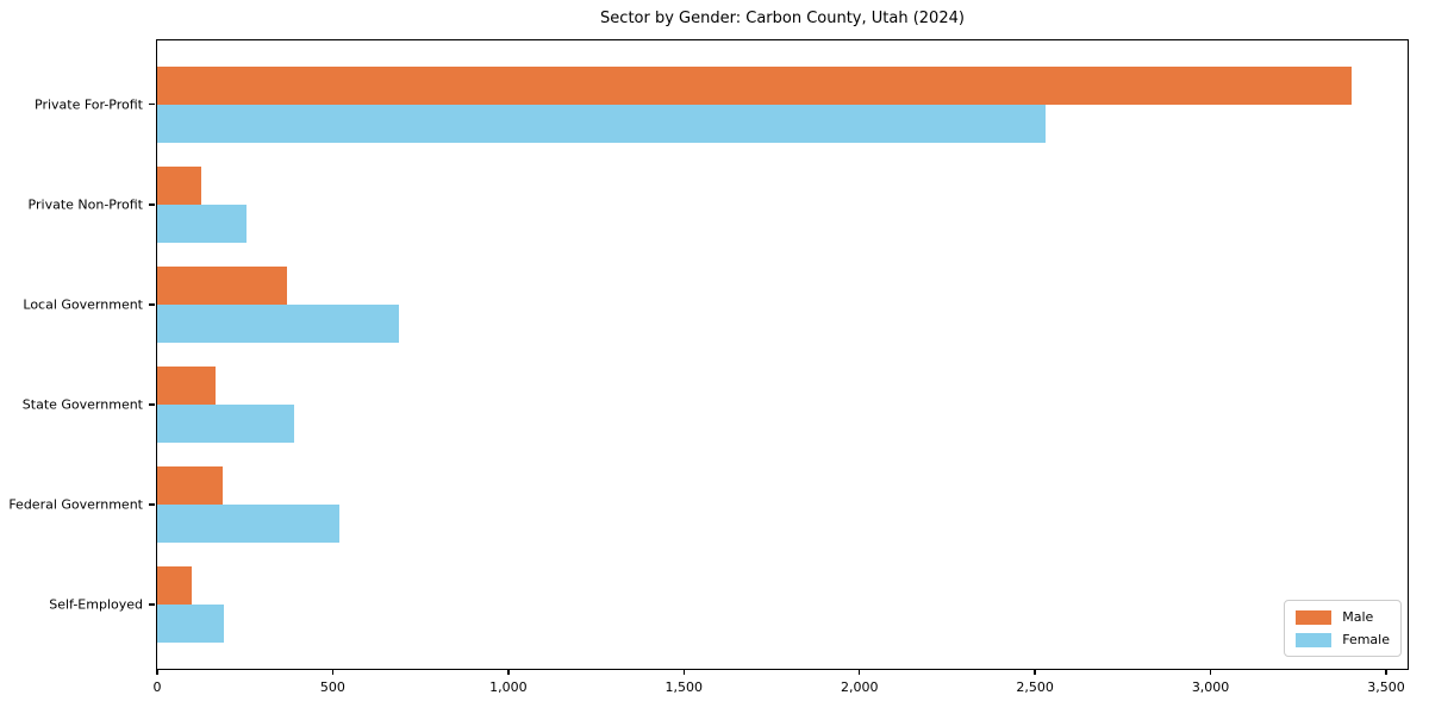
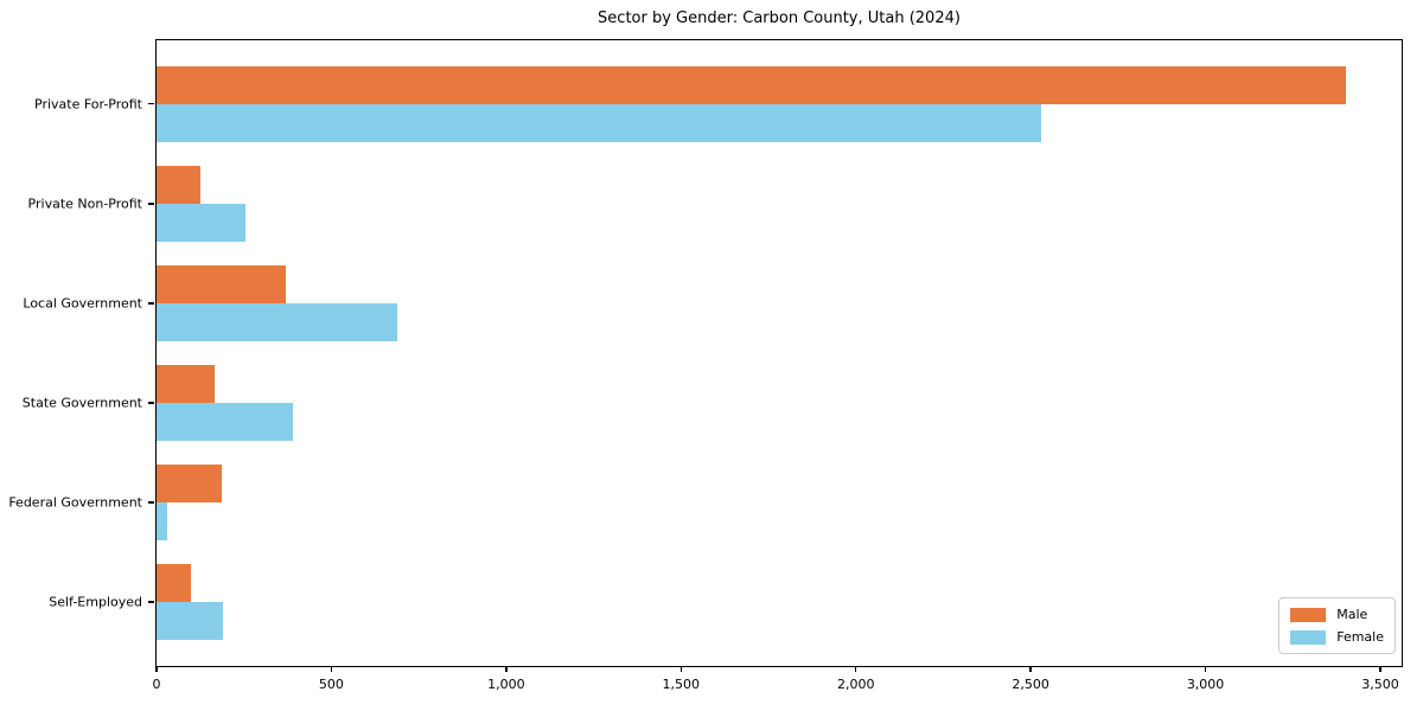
Female/Federal Government: 520 -> 30
